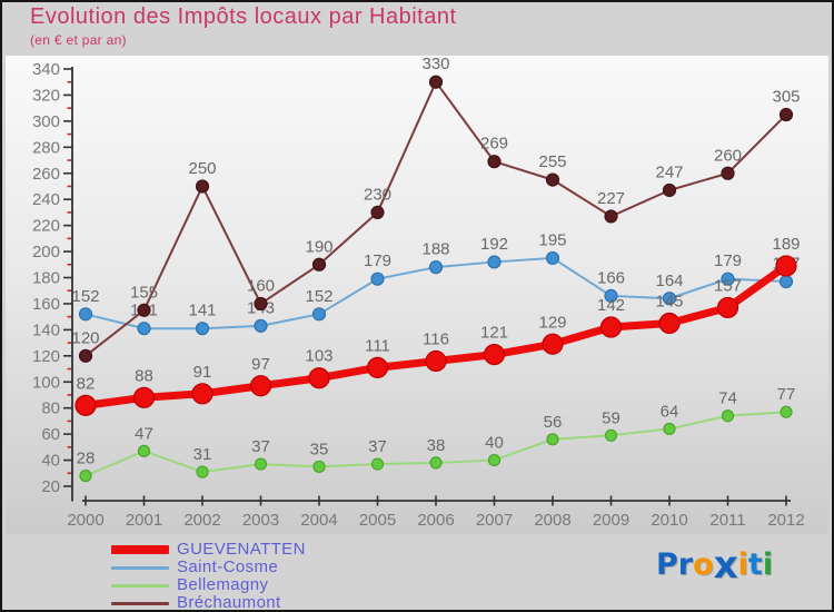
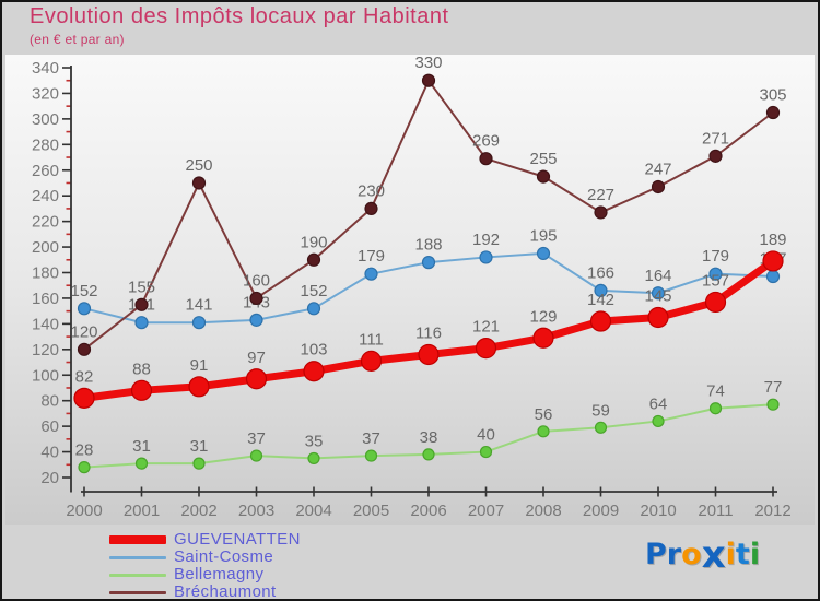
Bellemagny/2001: 47 -> 31
Bréchaumont/2011: 260 -> 271
